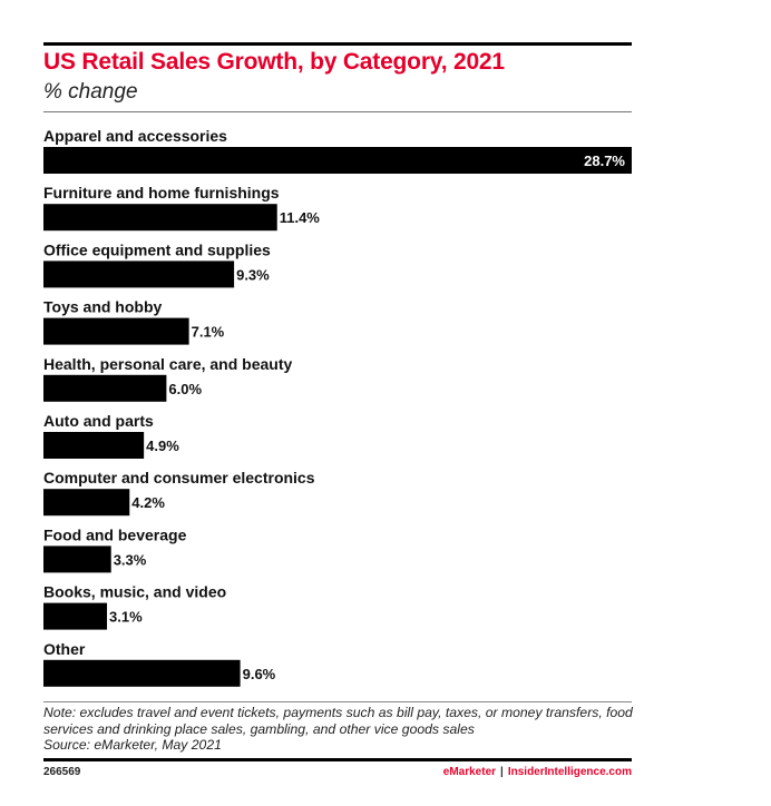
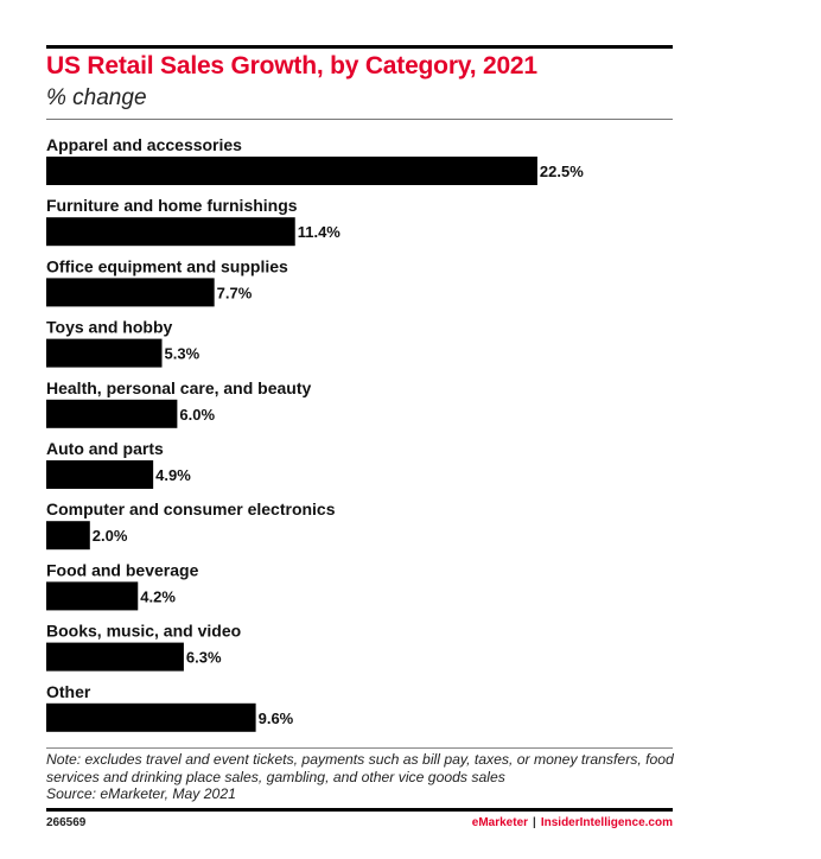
Apparel and accessories: 28.7% -> 22.5%
Office equipment and supplies: 9.3% -> 7.7%
Toys and hobby: 7.1% -> 5.3%
Computer and consumer electronics: 4.2% -> 2.0%
Food and beverage: 3.3% -> 4.2%
Books, music, and video: 3.1% -> 6.3%
